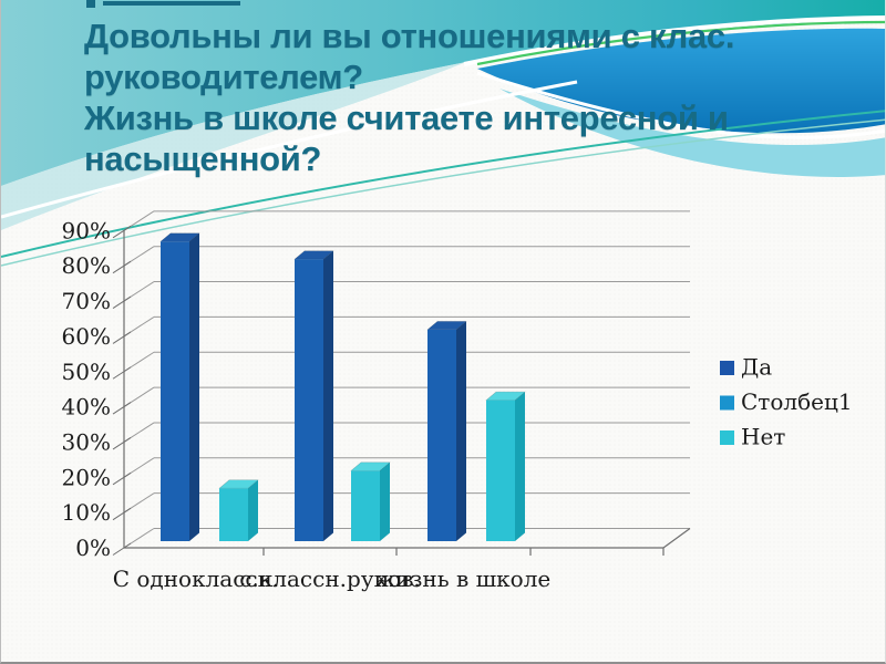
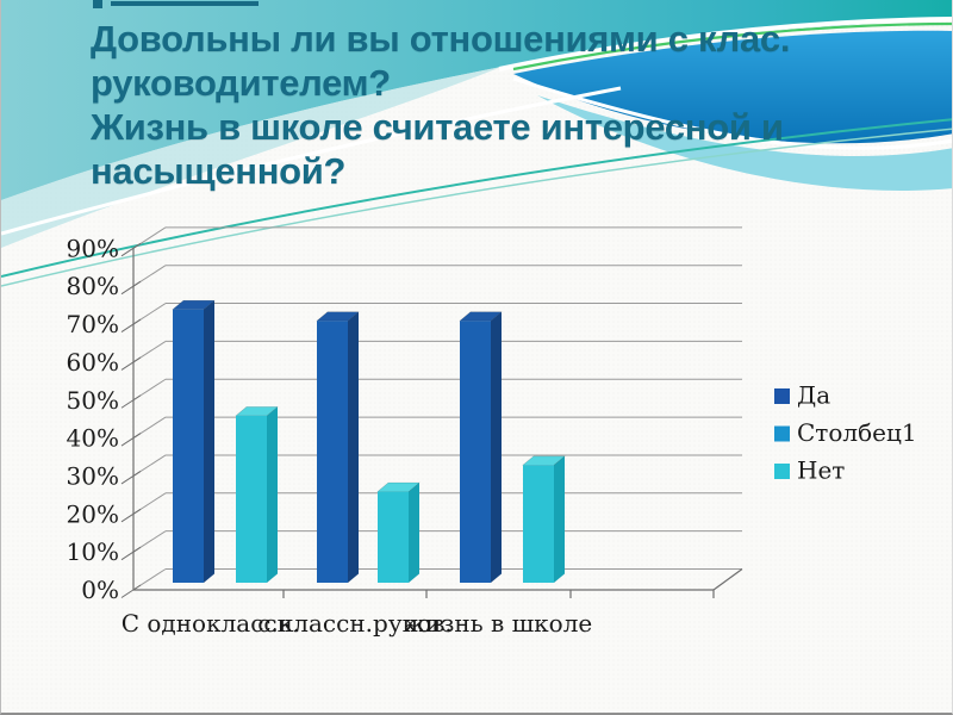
Да/С одноклассн.: 85% -> 72%
Нет/С одноклассн.: 15% -> 44%
Да/с.классн.руков.: 80% -> 69%
Нет/с.классн.руков.: 20% -> 24%
Да/жизнь в школе: 60% -> 69%
Нет/жизнь в школе: 40% -> 31%
